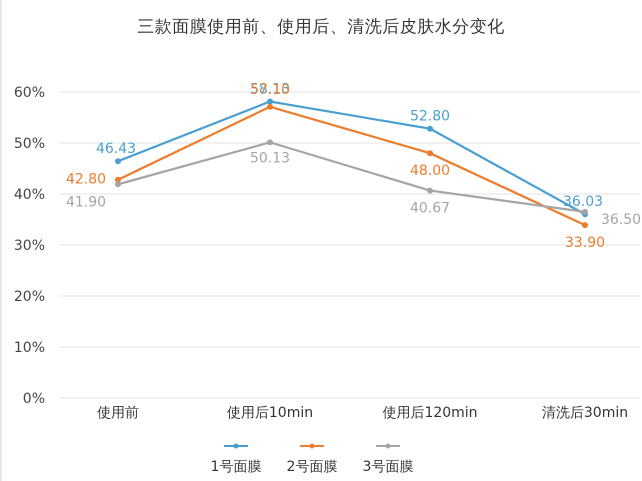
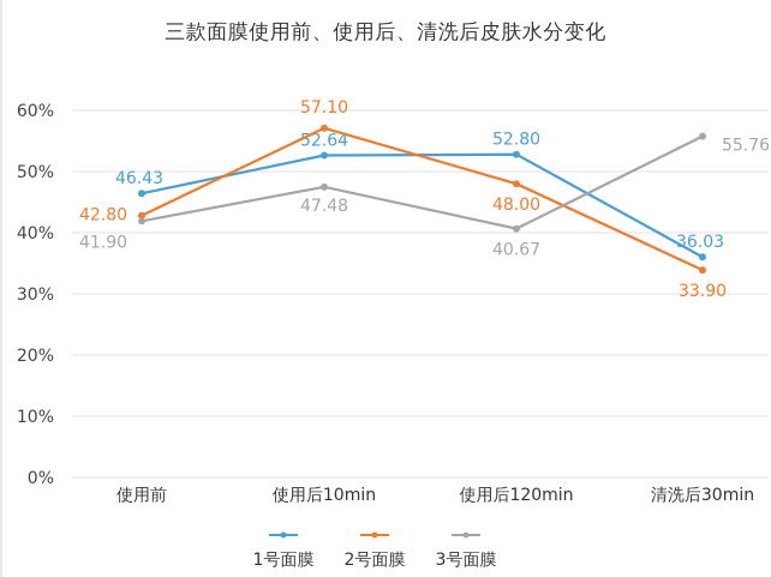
1号面膜/使用后10min: 58.13 -> 52.64
3号面膜/使用后10min: 50.13 -> 47.48
3号面膜/清洗后30min: 36.50 -> 55.76
